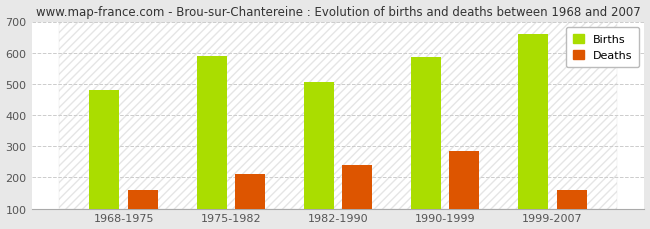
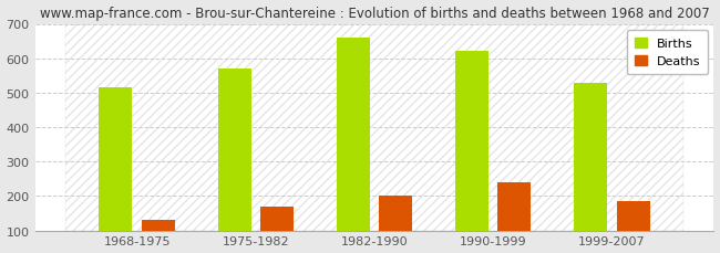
Births/1968-1975: 480 -> 515
Deaths/1968-1975: 160 -> 130
Births/1975-1982: 590 -> 570
Deaths/1975-1982: 210 -> 170
Births/1982-1990: 505 -> 660
Deaths/1982-1990: 240 -> 200
Births/1990-1999: 585 -> 620
Deaths/1990-1999: 285 -> 240
Births/1999-2007: 660 -> 530
Deaths/1999-2007: 160 -> 185
